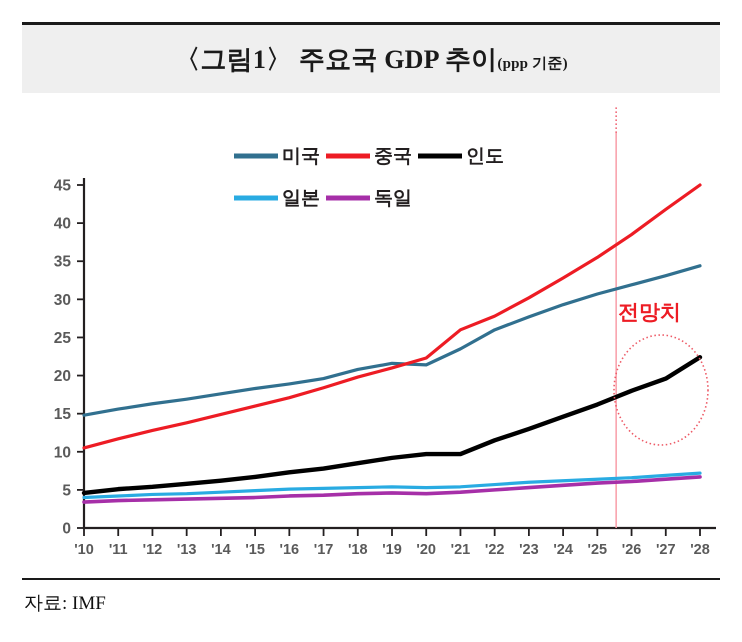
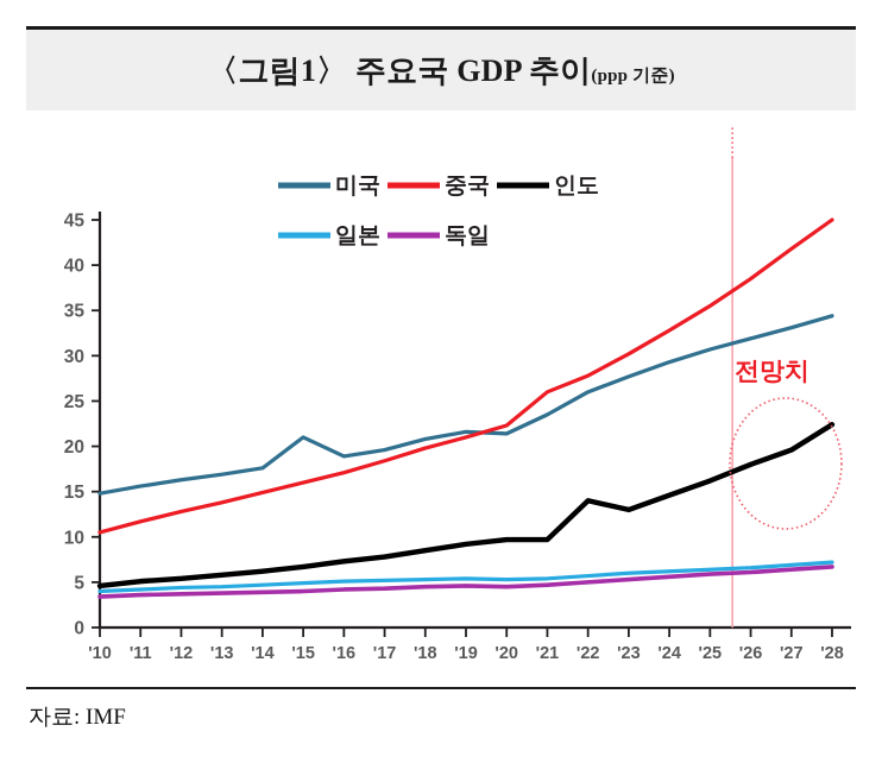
미국/'15: 18 -> 21
인도/'22: 12 -> 14
